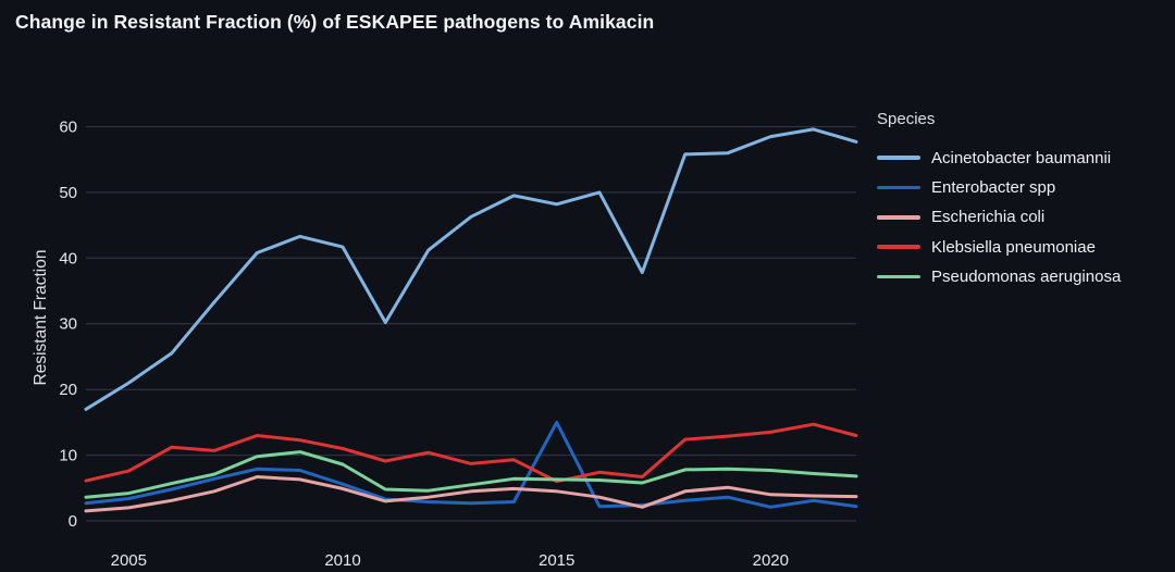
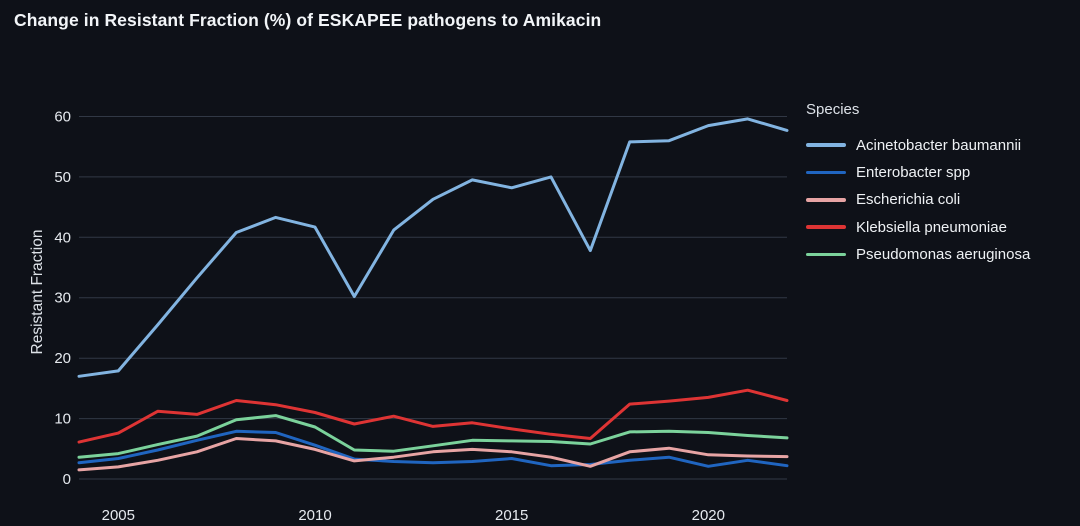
Acinetobacter baumannii/2005: 21 -> 18
Enterobacter spp/2015: 15 -> 3
Klebsiella pneumoniae/2015: 6 -> 8
